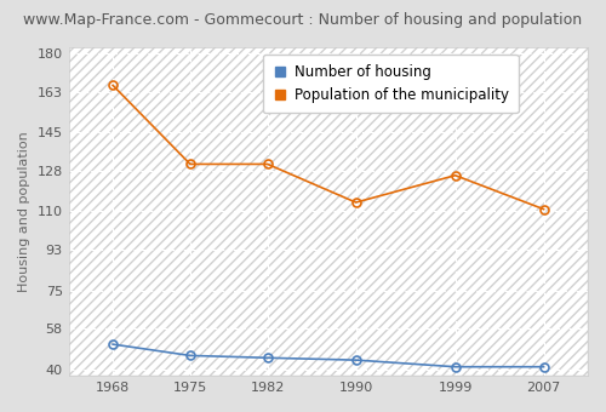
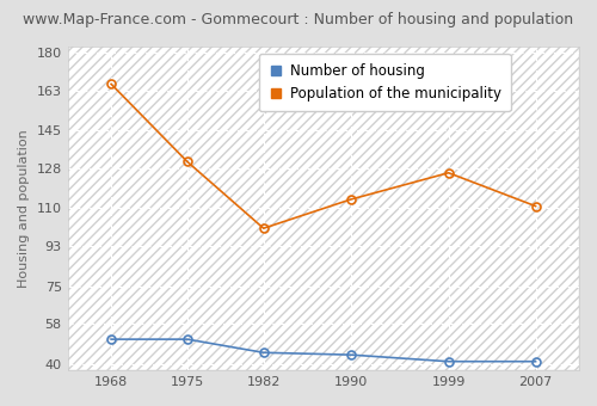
Number of housing/1975: 46 -> 51
Population of the municipality/1982: 131 -> 101
